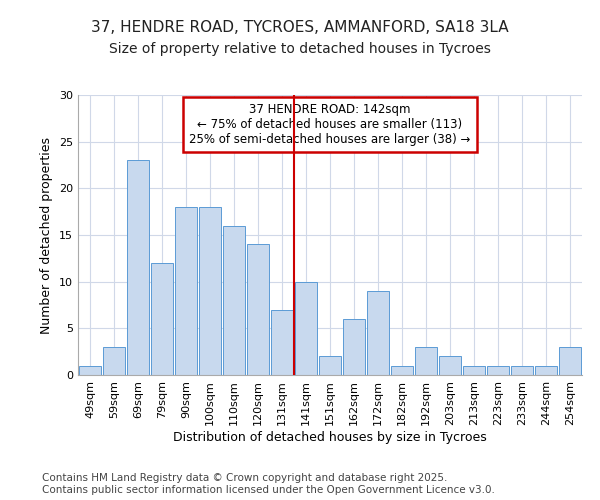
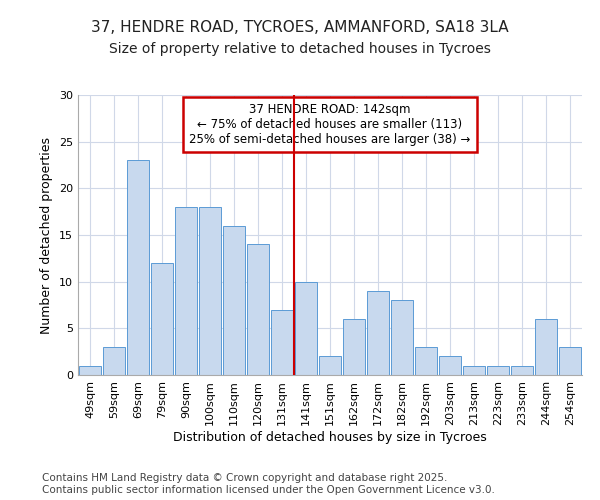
182sqm: 1 -> 8
244sqm: 1 -> 6
